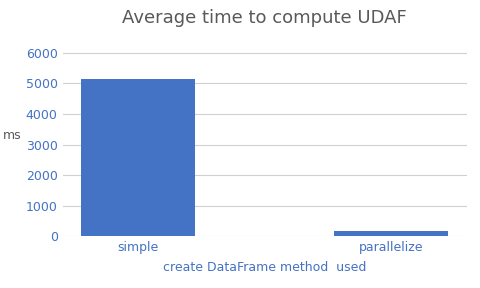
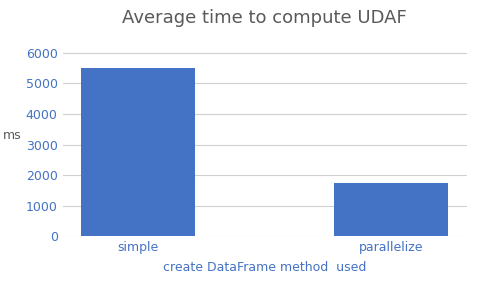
simple: 5150 -> 5500
parallelize: 180 -> 1750
